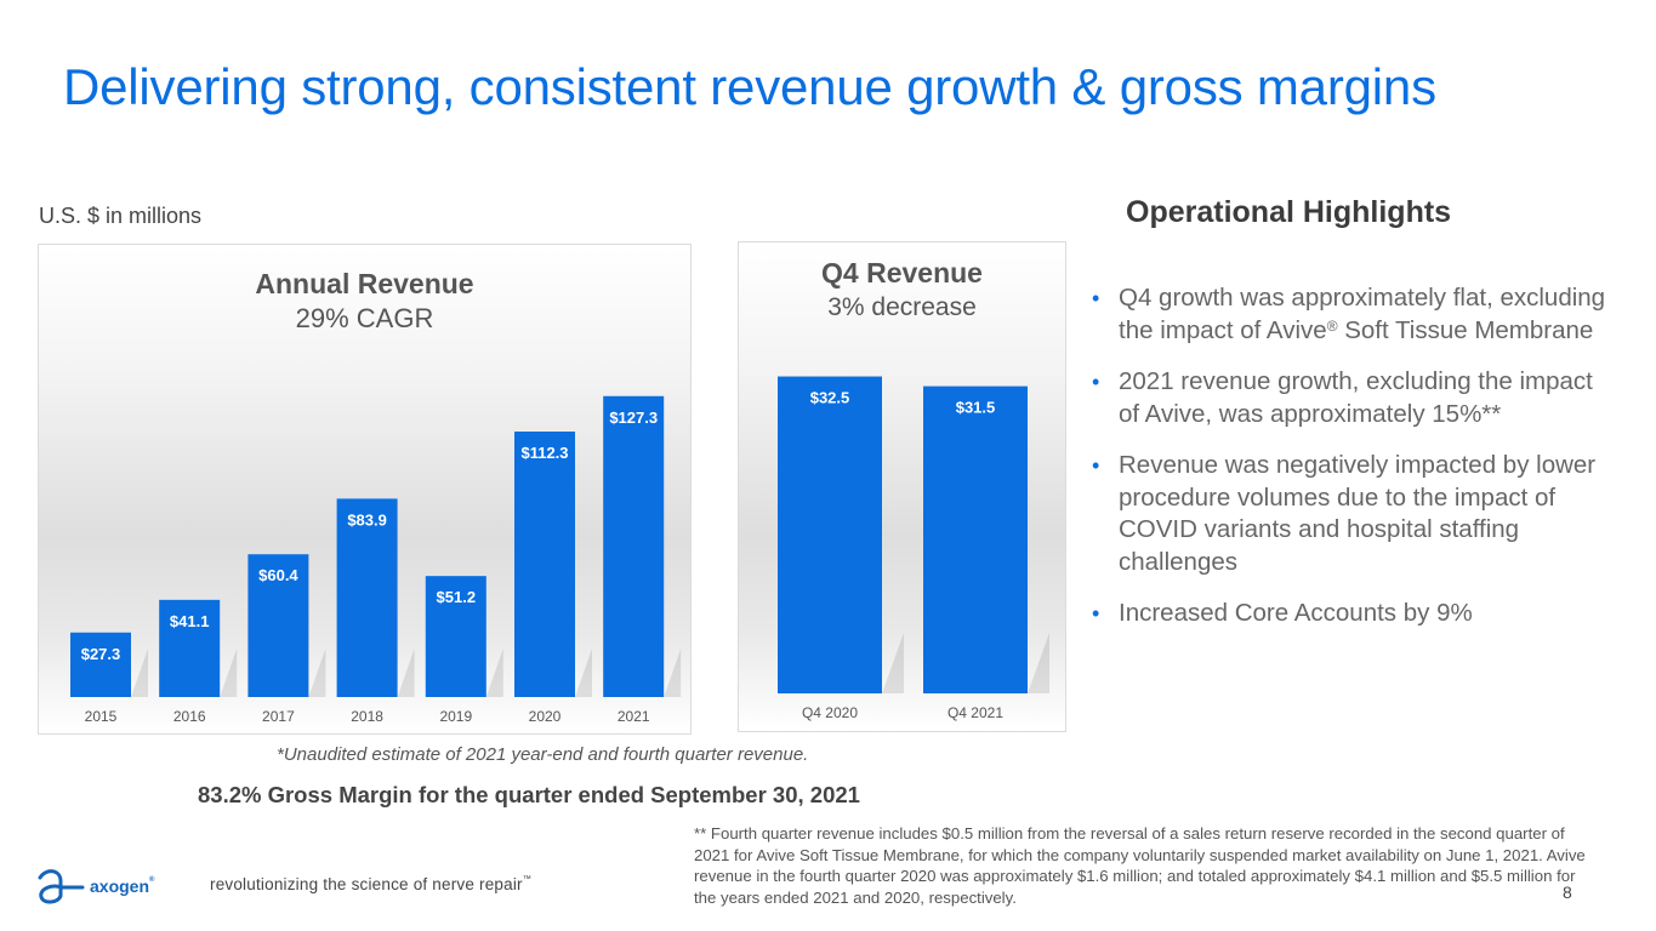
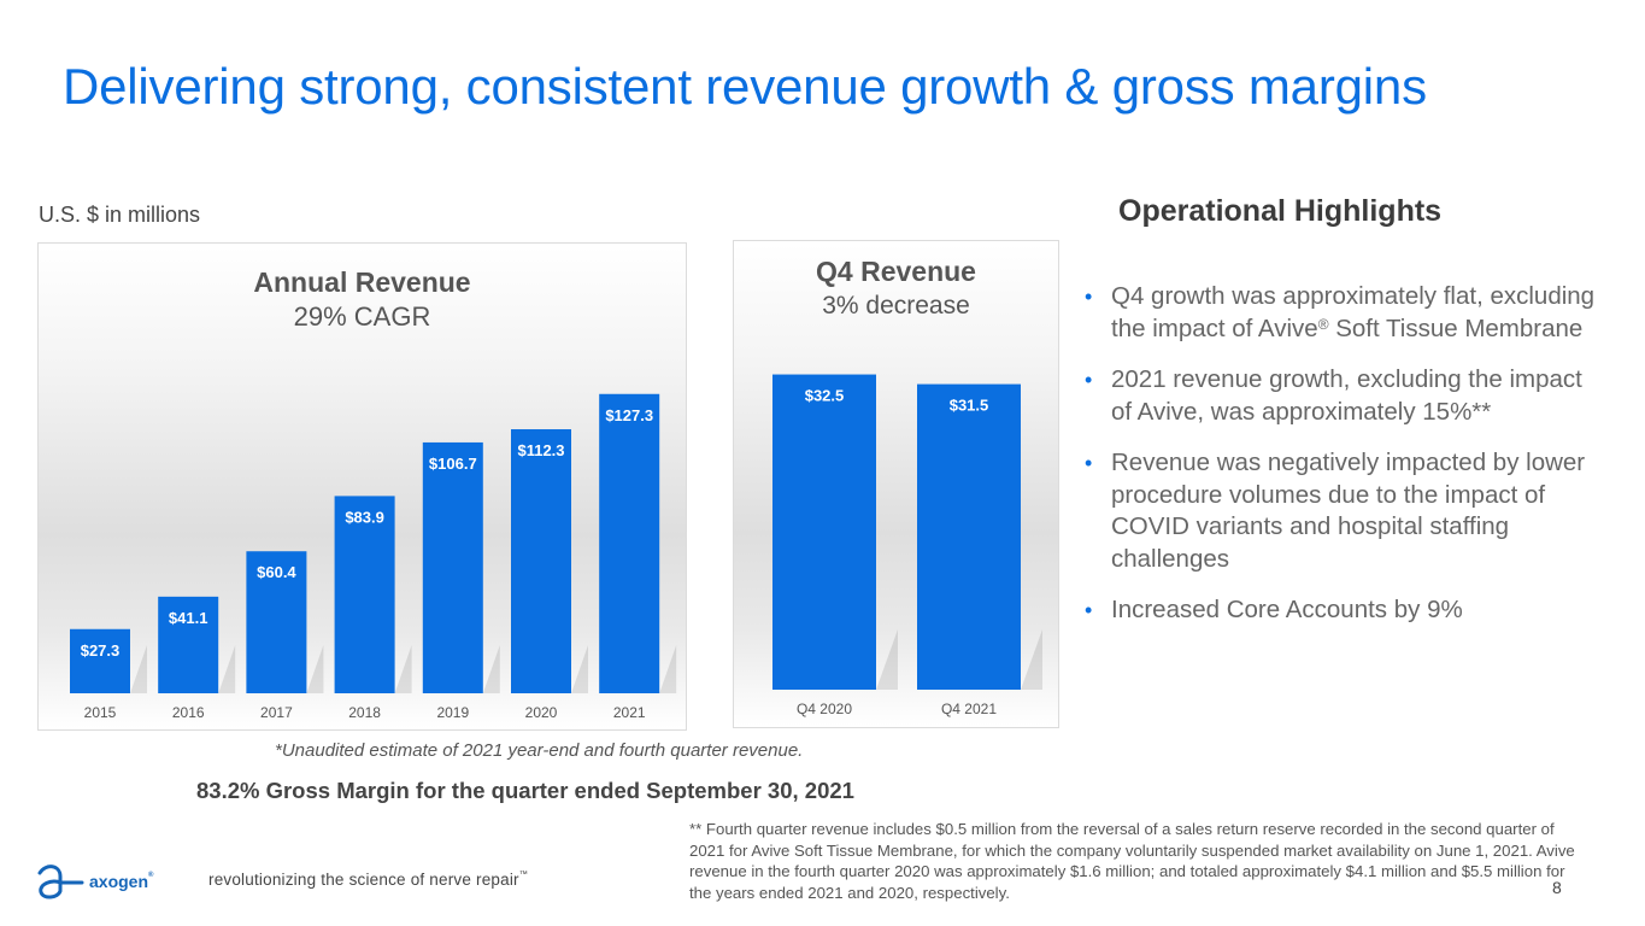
Annual Revenue/2019: $51.2 -> $106.7
